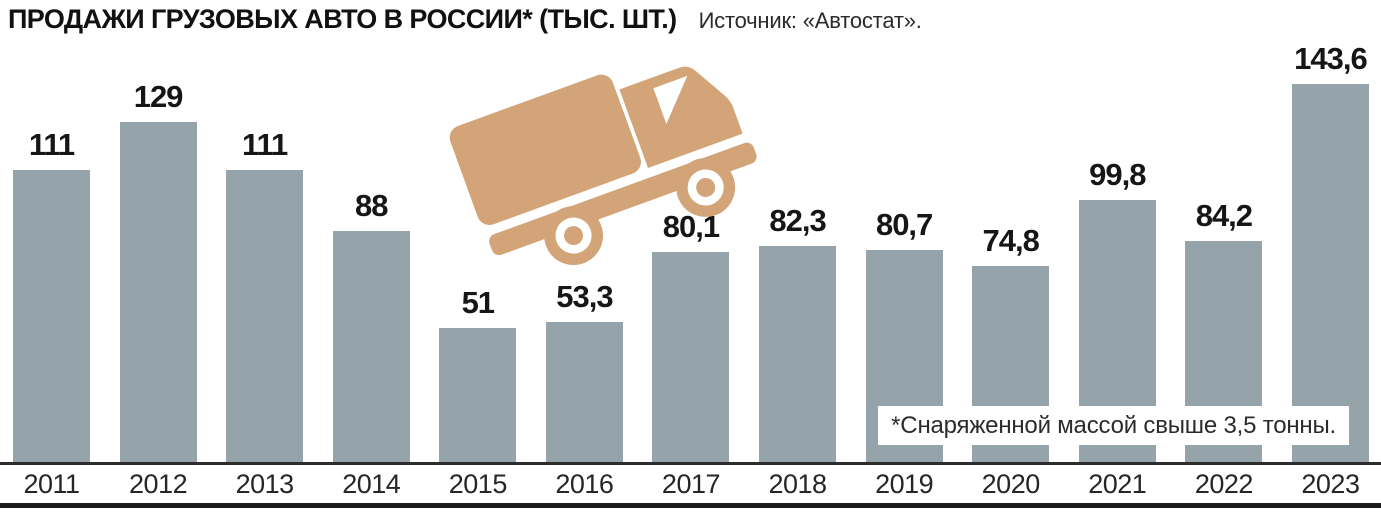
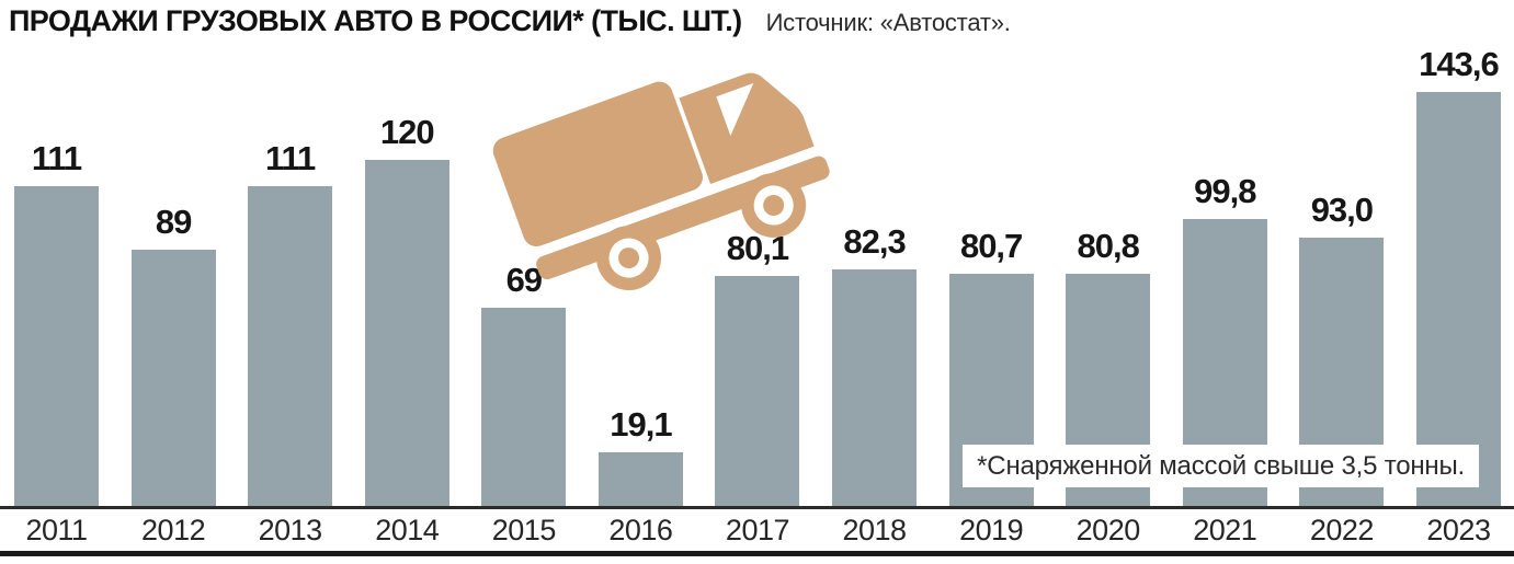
2012: 129 -> 89
2014: 88 -> 120
2015: 51 -> 69
2016: 53,3 -> 19,1
2020: 74,8 -> 80,8
2022: 84,2 -> 93,0
